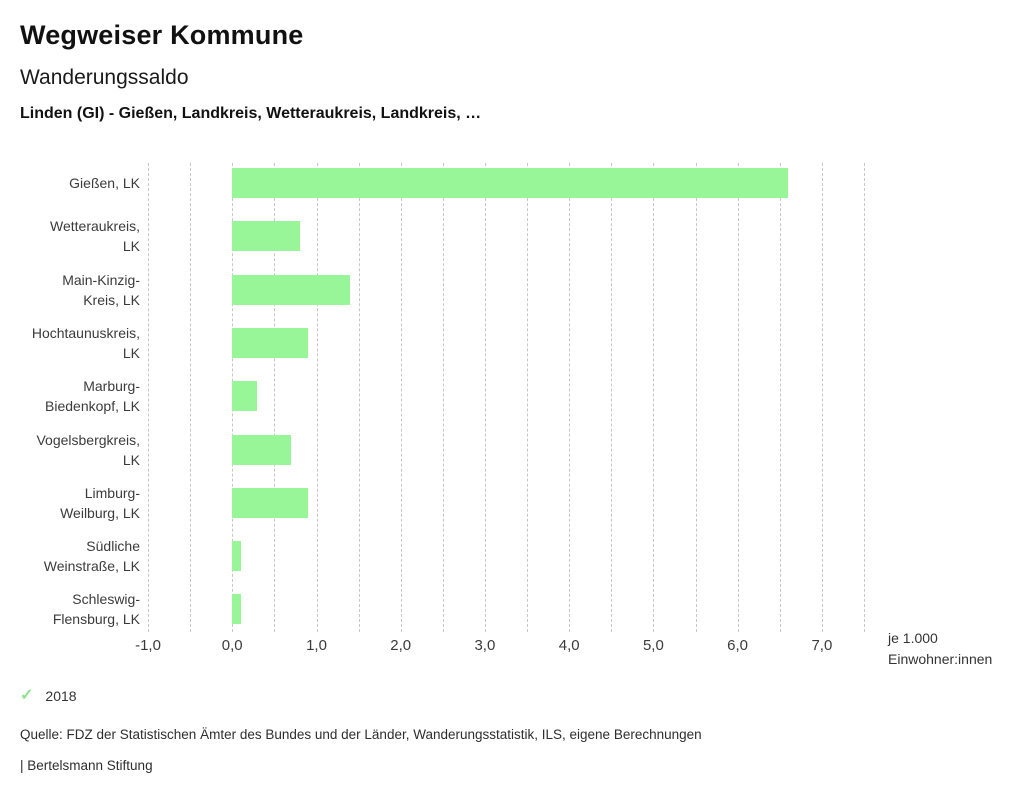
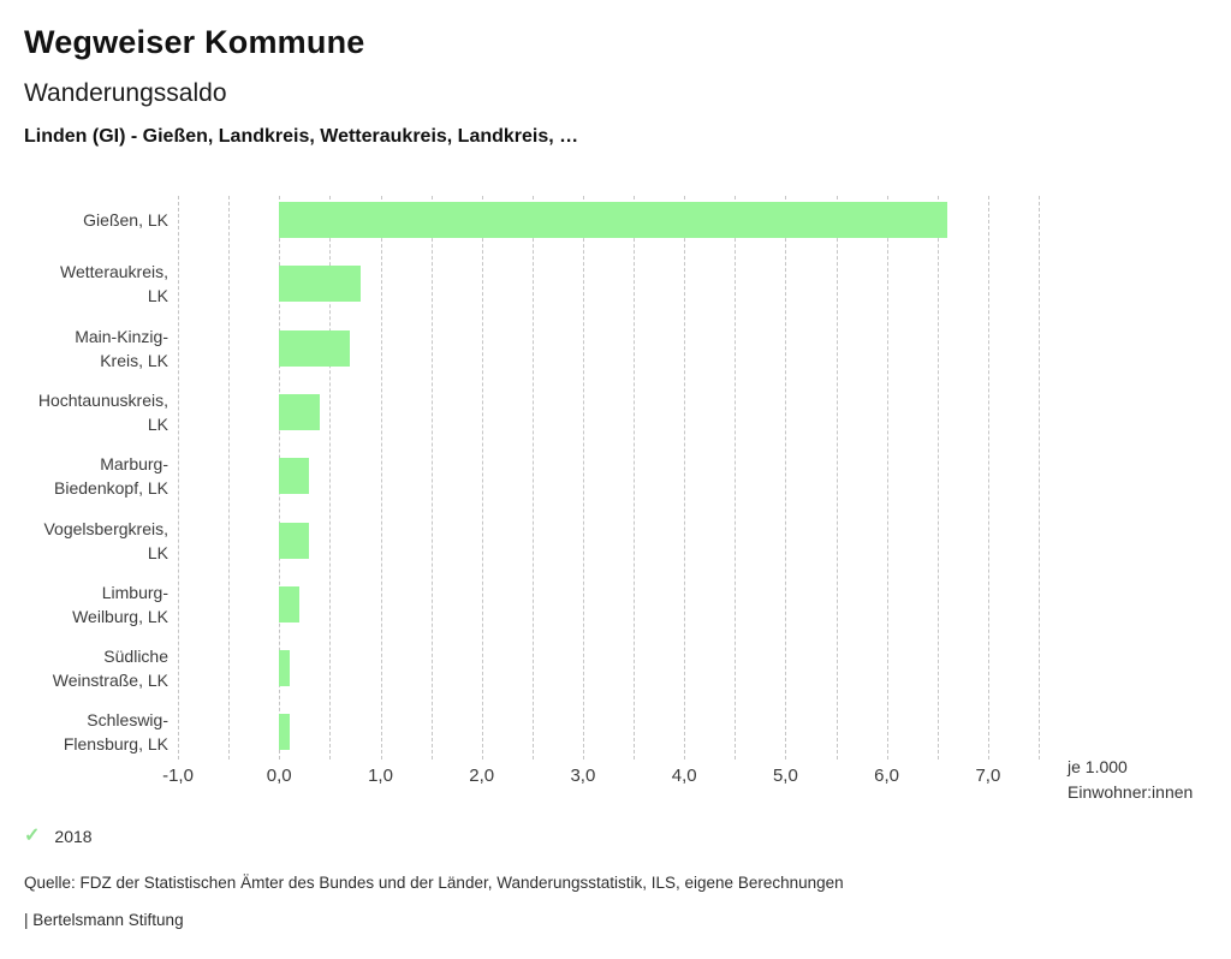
Main-Kinzig-Kreis, LK: 1,4 -> 0,7
Hochtaunuskreis, LK: 0,9 -> 0,4
Vogelsbergkreis, LK: 0,7 -> 0,3
Limburg-Weilburg, LK: 0,9 -> 0,2
